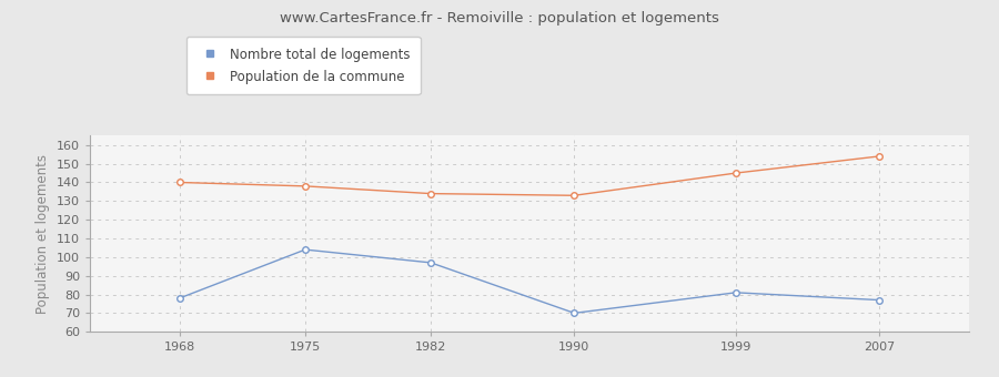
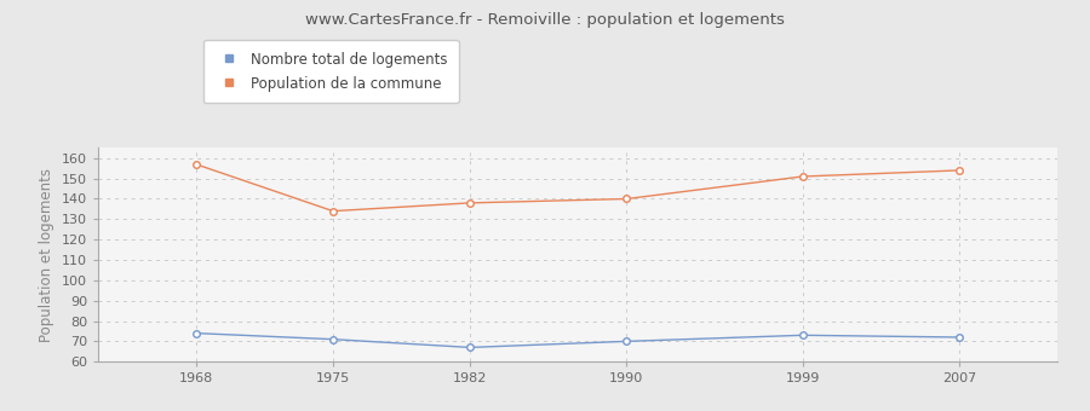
Nombre total de logements/1968: 78 -> 74
Population de la commune/1968: 140 -> 157
Nombre total de logements/1975: 104 -> 71
Population de la commune/1975: 138 -> 134
Nombre total de logements/1982: 97 -> 67
Population de la commune/1982: 134 -> 138
Population de la commune/1990: 133 -> 140
Nombre total de logements/1999: 81 -> 73
Population de la commune/1999: 145 -> 151
Nombre total de logements/2007: 77 -> 72
